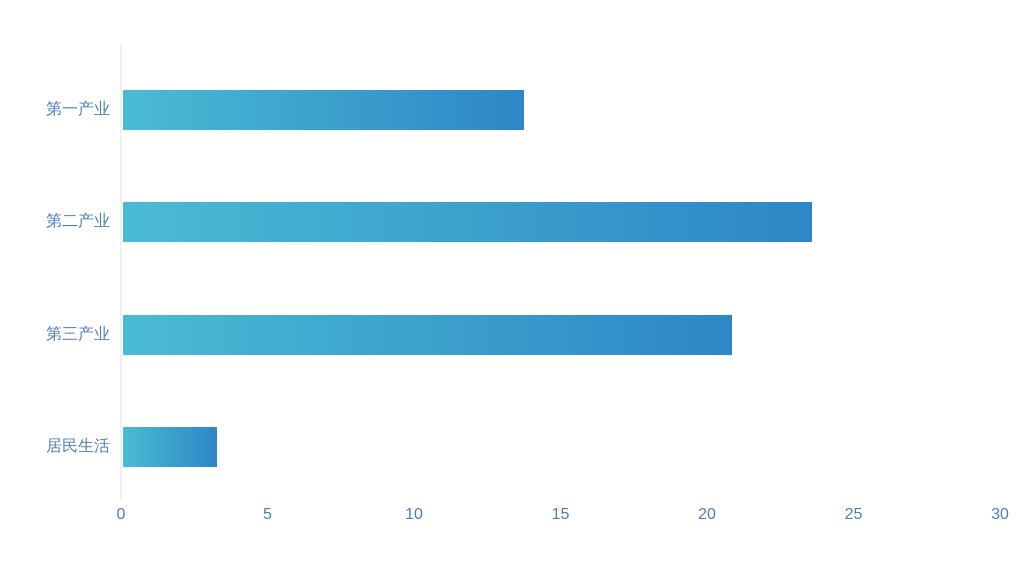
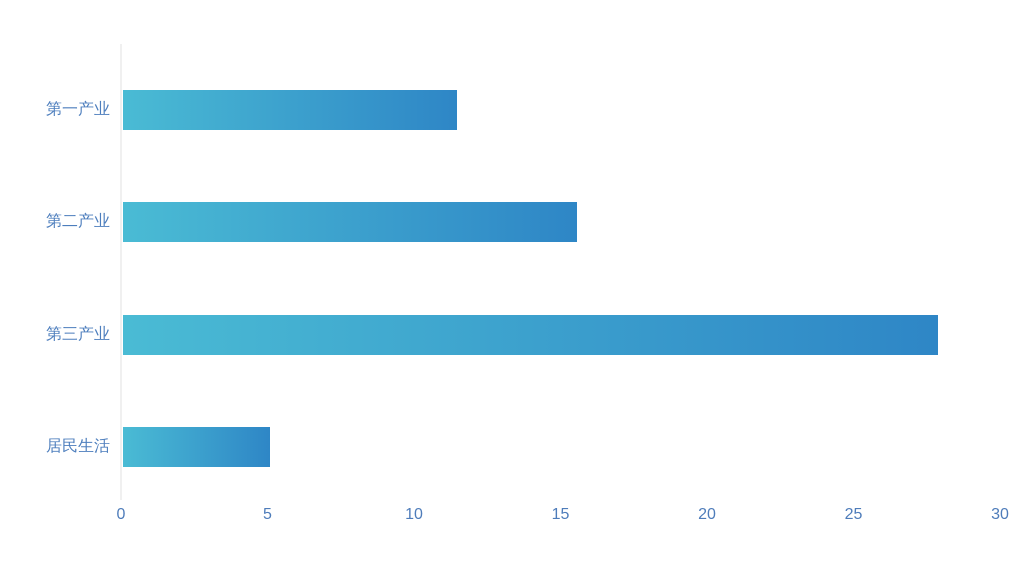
第一产业: 13.7 -> 11.4
第二产业: 23.5 -> 15.5
第三产业: 20.8 -> 27.8
居民生活: 3.2 -> 5.0
